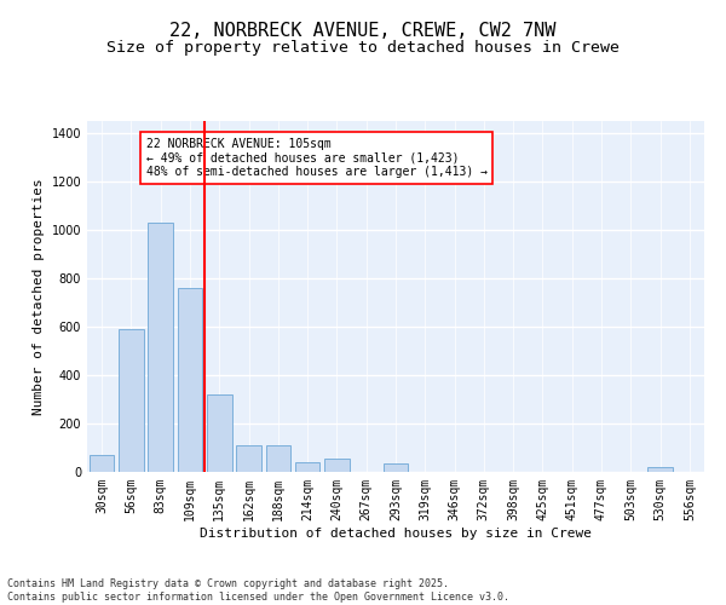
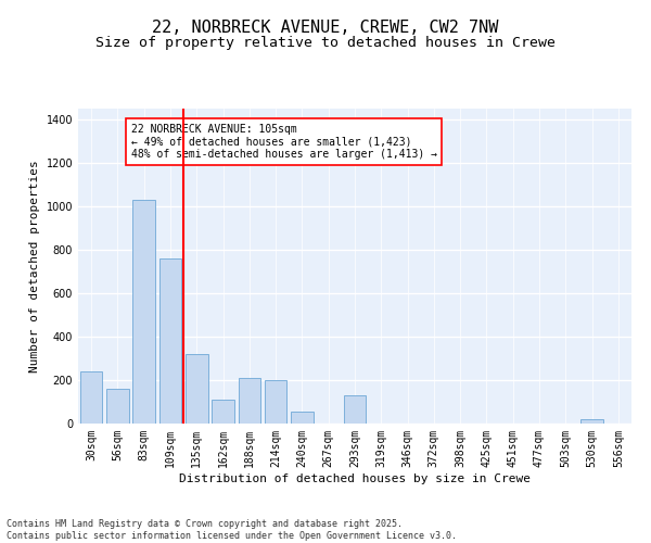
30sqm: 70 -> 240
56sqm: 590 -> 160
188sqm: 110 -> 210
214sqm: 40 -> 200
293sqm: 40 -> 130
